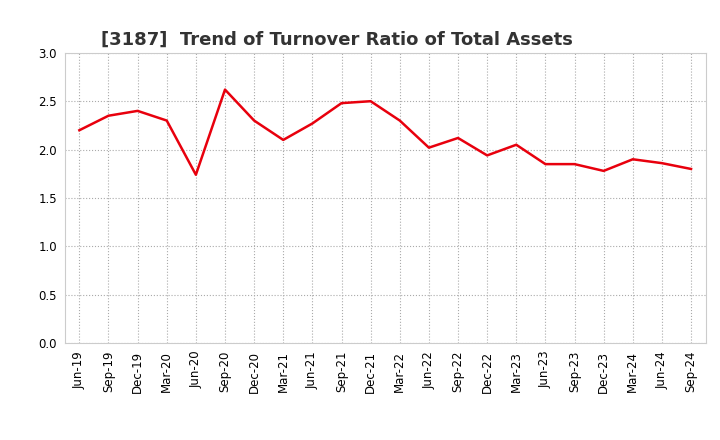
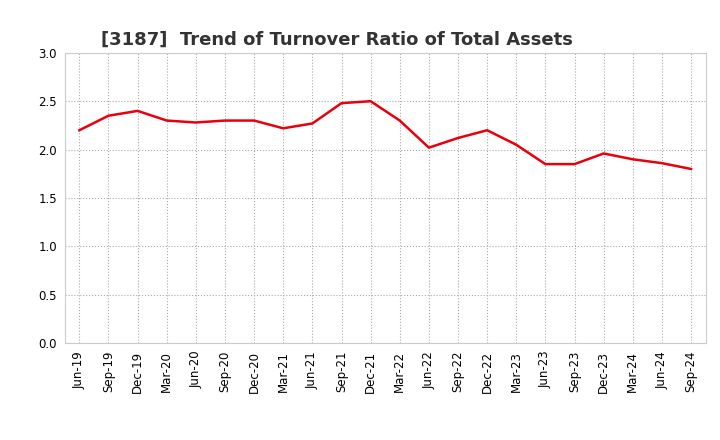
Jun-20: 1.74 -> 2.28
Sep-20: 2.62 -> 2.30
Mar-21: 2.10 -> 2.22
Dec-22: 1.94 -> 2.20
Dec-23: 1.78 -> 1.96
